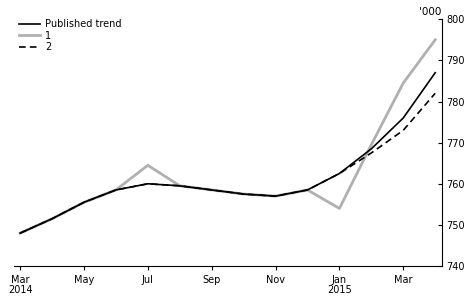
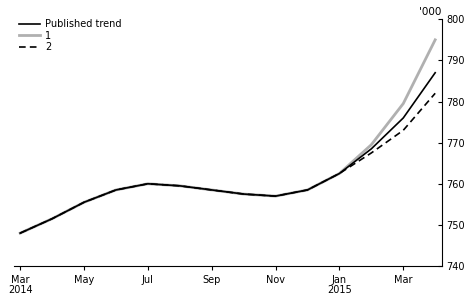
1/Jul: 764.5 -> 760.0
1/Jan 2015: 754.0 -> 762.5
1/Mar: 784.5 -> 779.5
